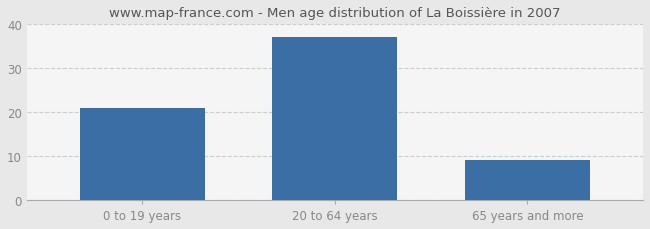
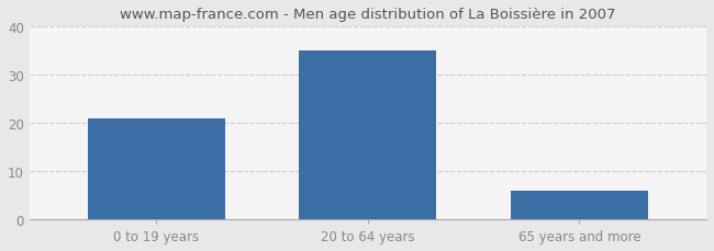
20 to 64 years: 37 -> 35
65 years and more: 9 -> 6
